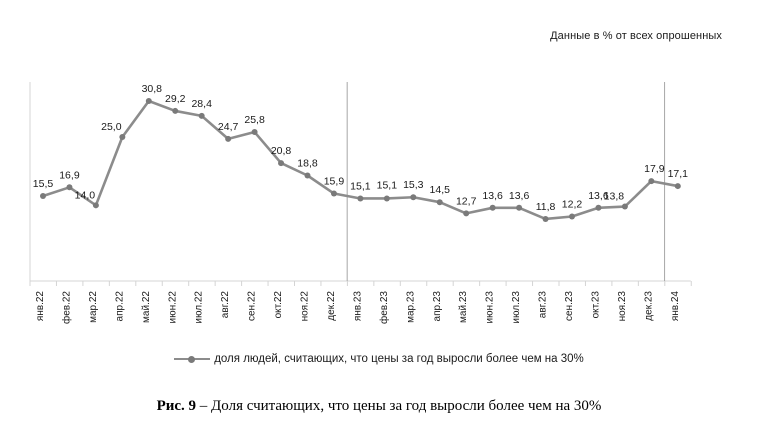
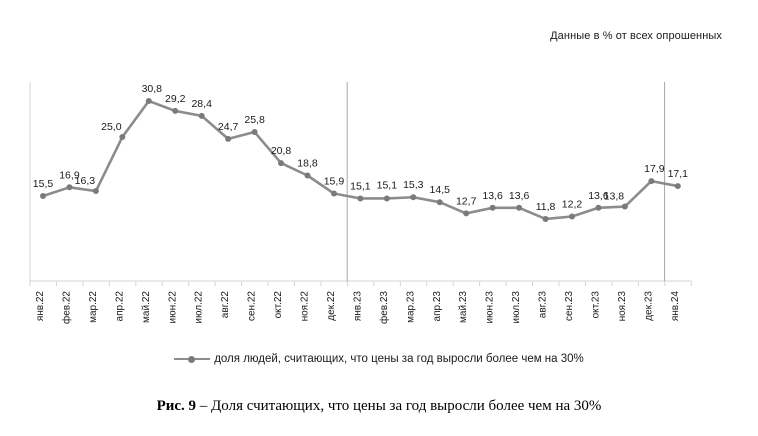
мар.22: 14,0 -> 16,3
